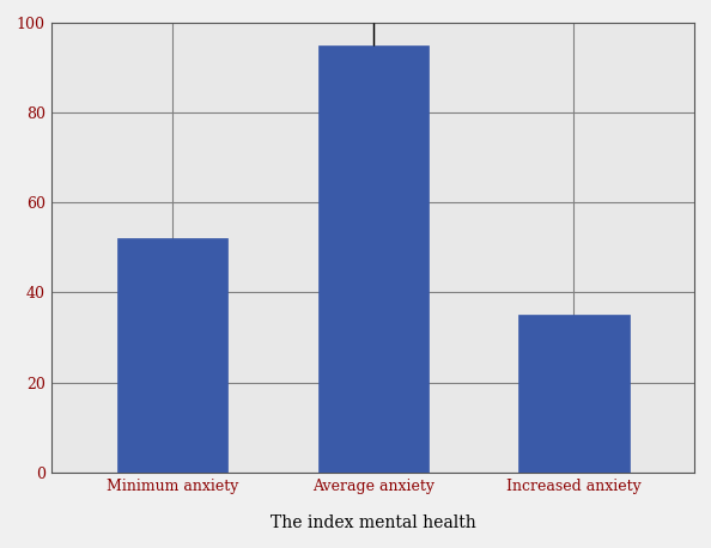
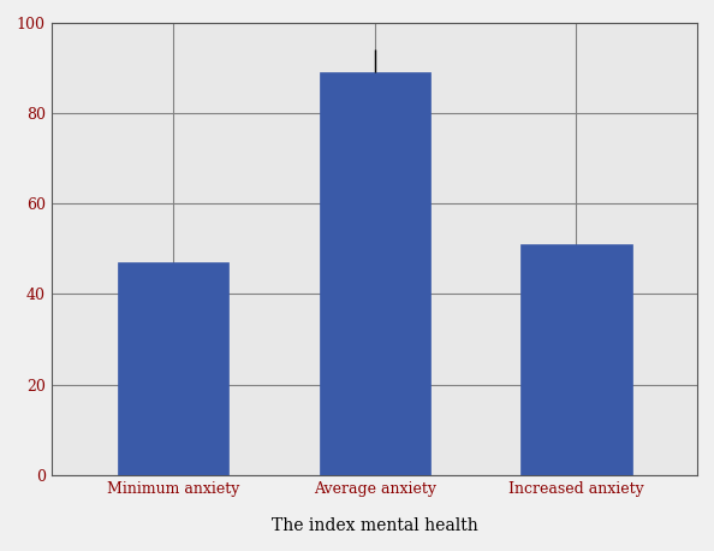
Minimum anxiety: 52 -> 47
Average anxiety: 95 -> 89
Increased anxiety: 35 -> 51
